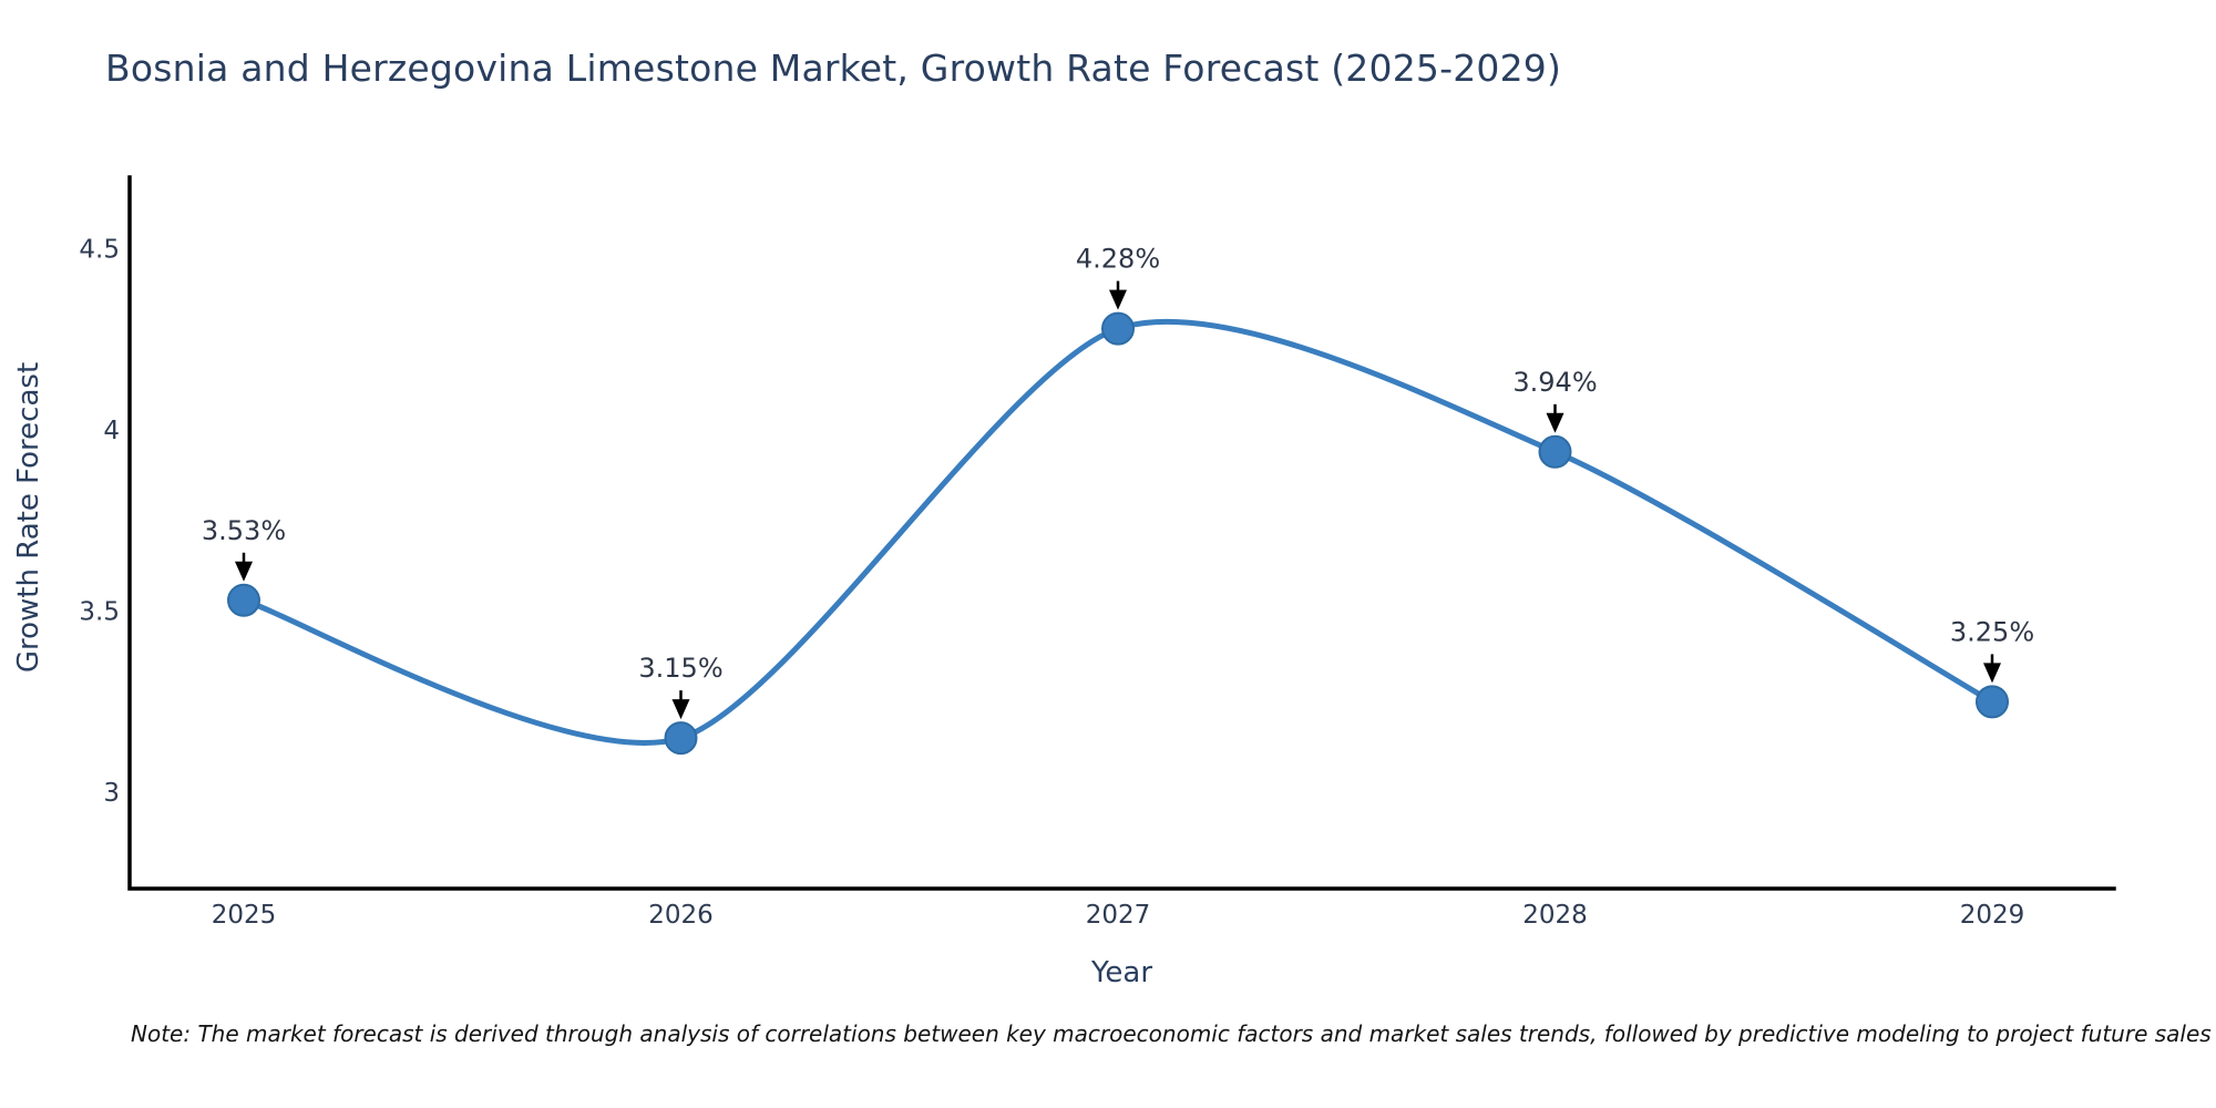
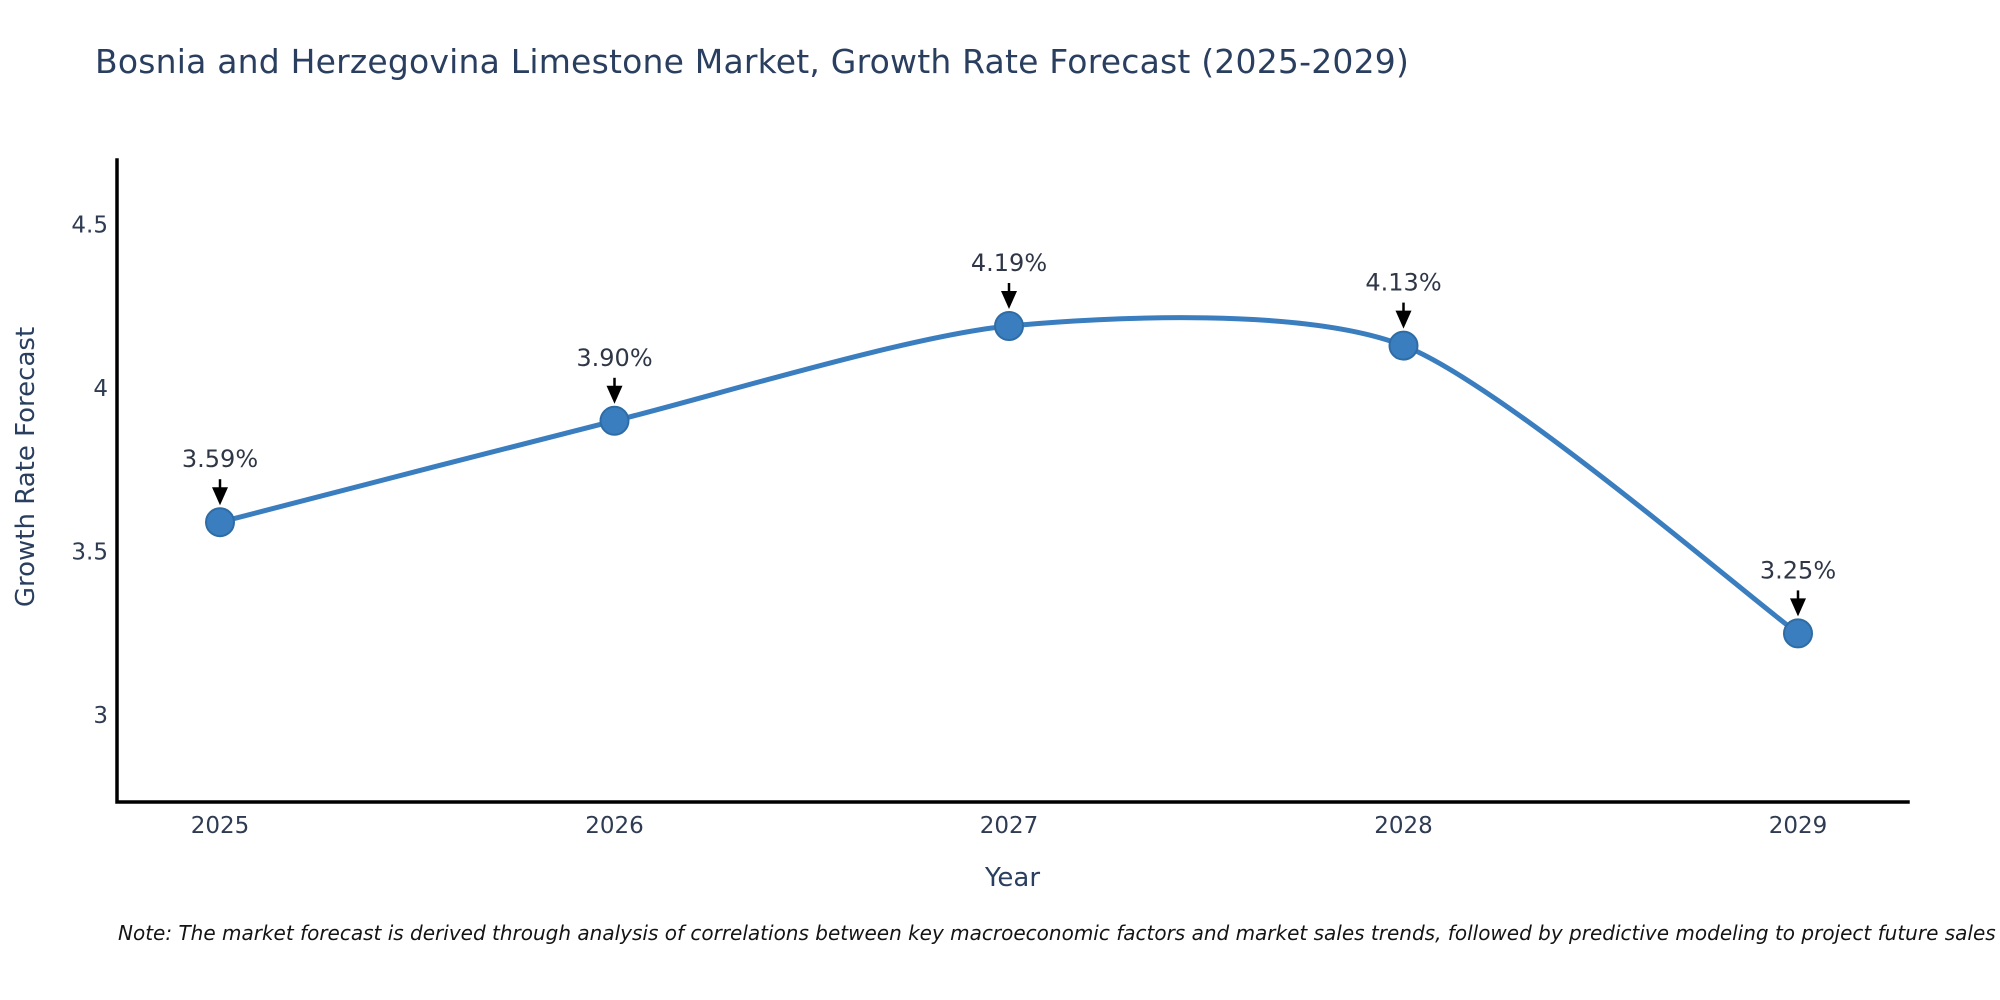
2025: 3.53% -> 3.59%
2026: 3.15% -> 3.90%
2027: 4.28% -> 4.19%
2028: 3.94% -> 4.13%
